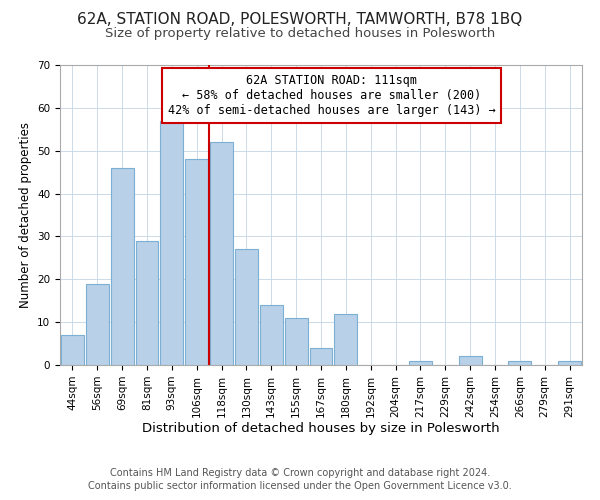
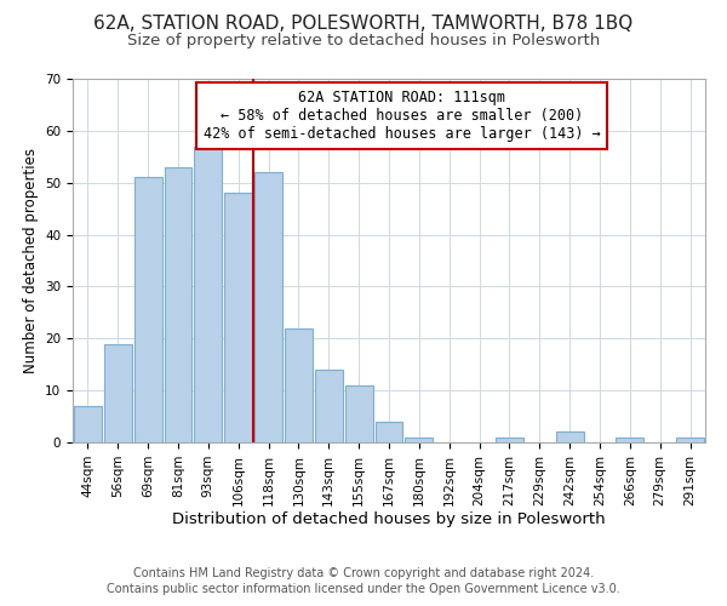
69sqm: 46 -> 51
81sqm: 29 -> 53
130sqm: 27 -> 22
180sqm: 12 -> 1
